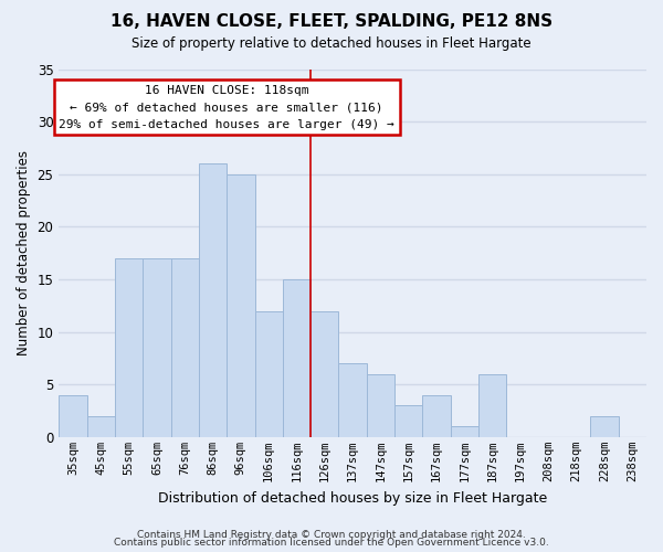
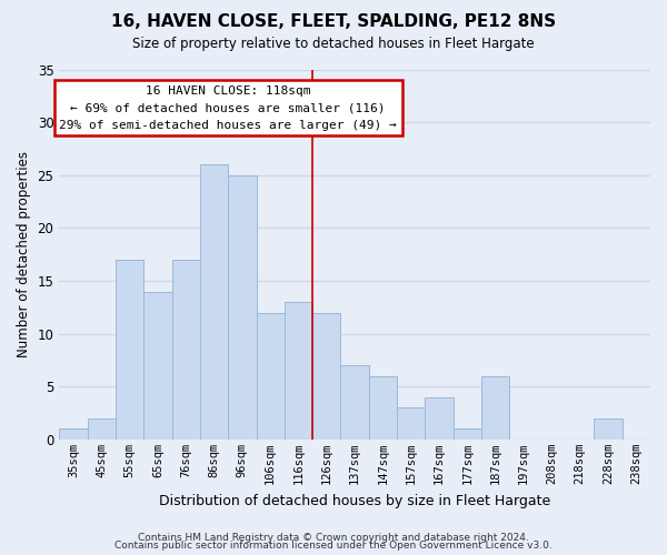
35sqm: 4 -> 1
65sqm: 17 -> 14
116sqm: 15 -> 13
